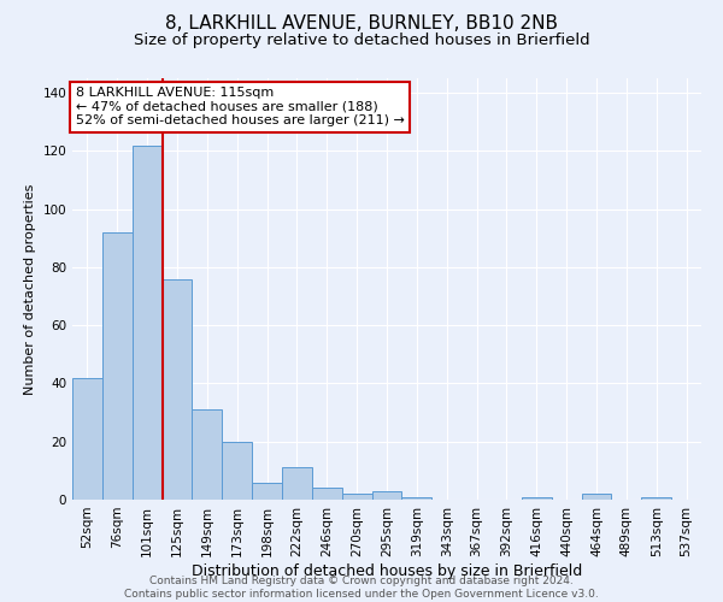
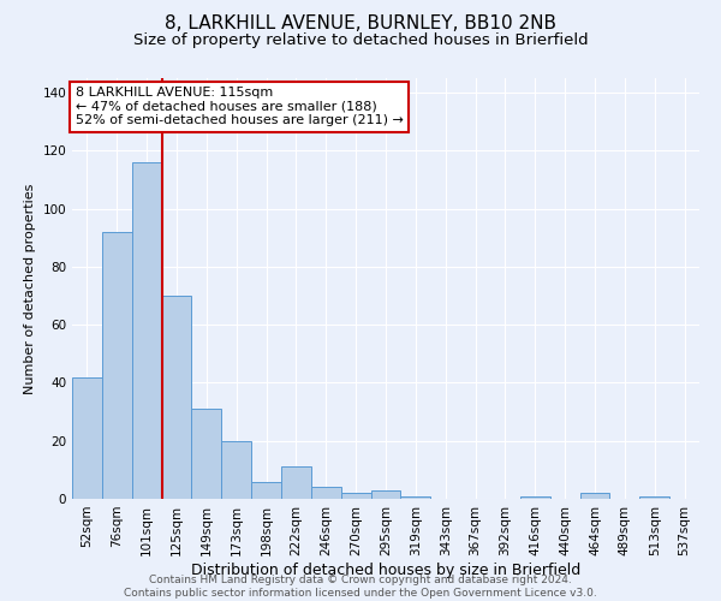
101sqm: 122 -> 116
125sqm: 76 -> 70
